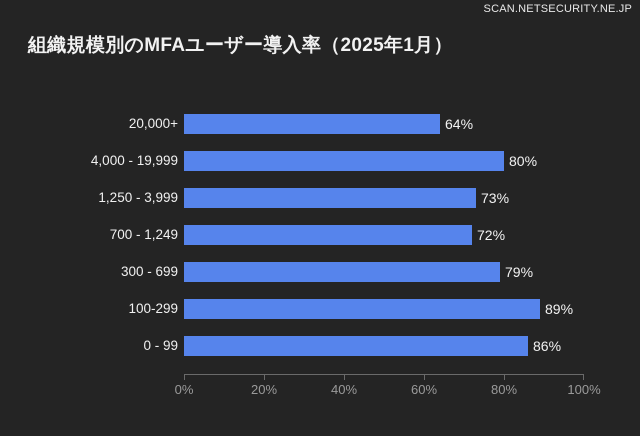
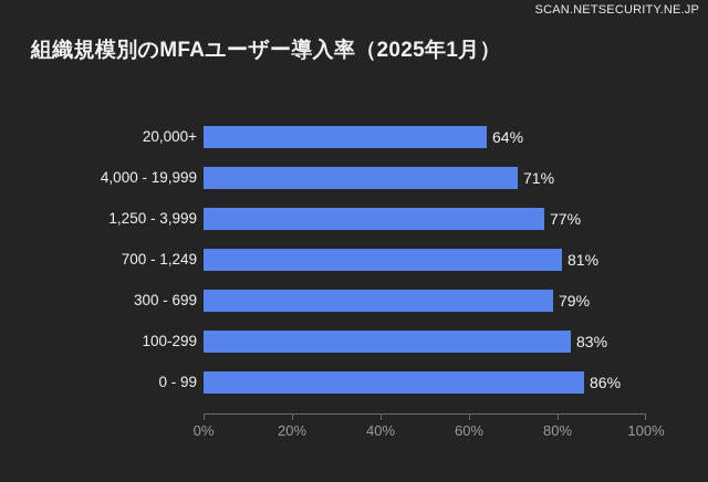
4,000 - 19,999: 80% -> 71%
1,250 - 3,999: 73% -> 77%
700 - 1,249: 72% -> 81%
100-299: 89% -> 83%
